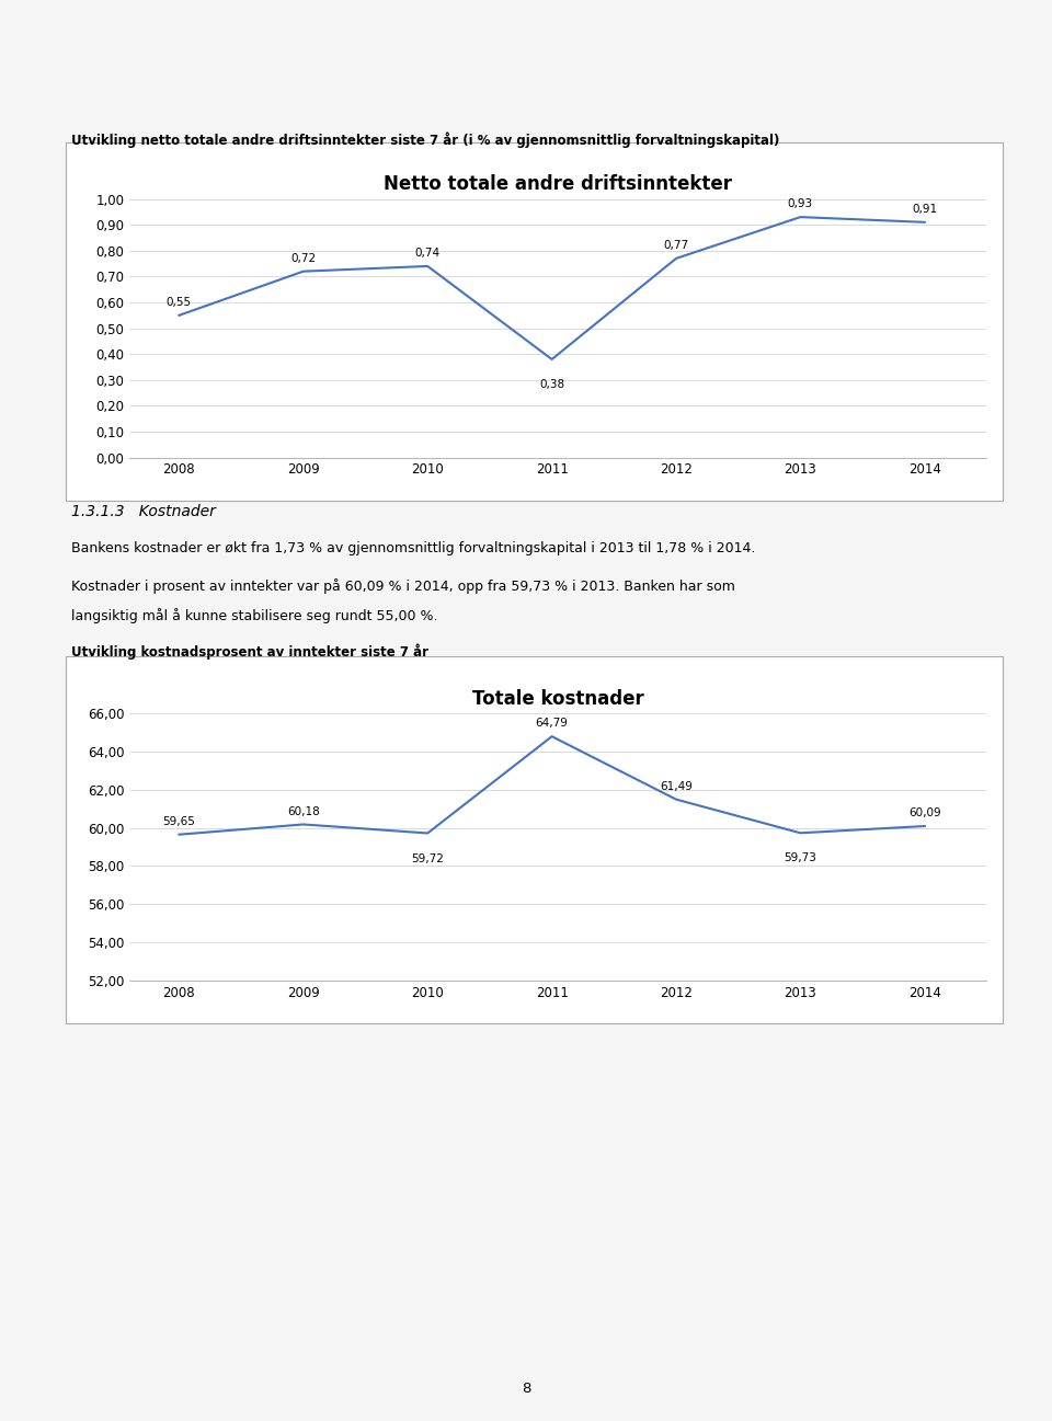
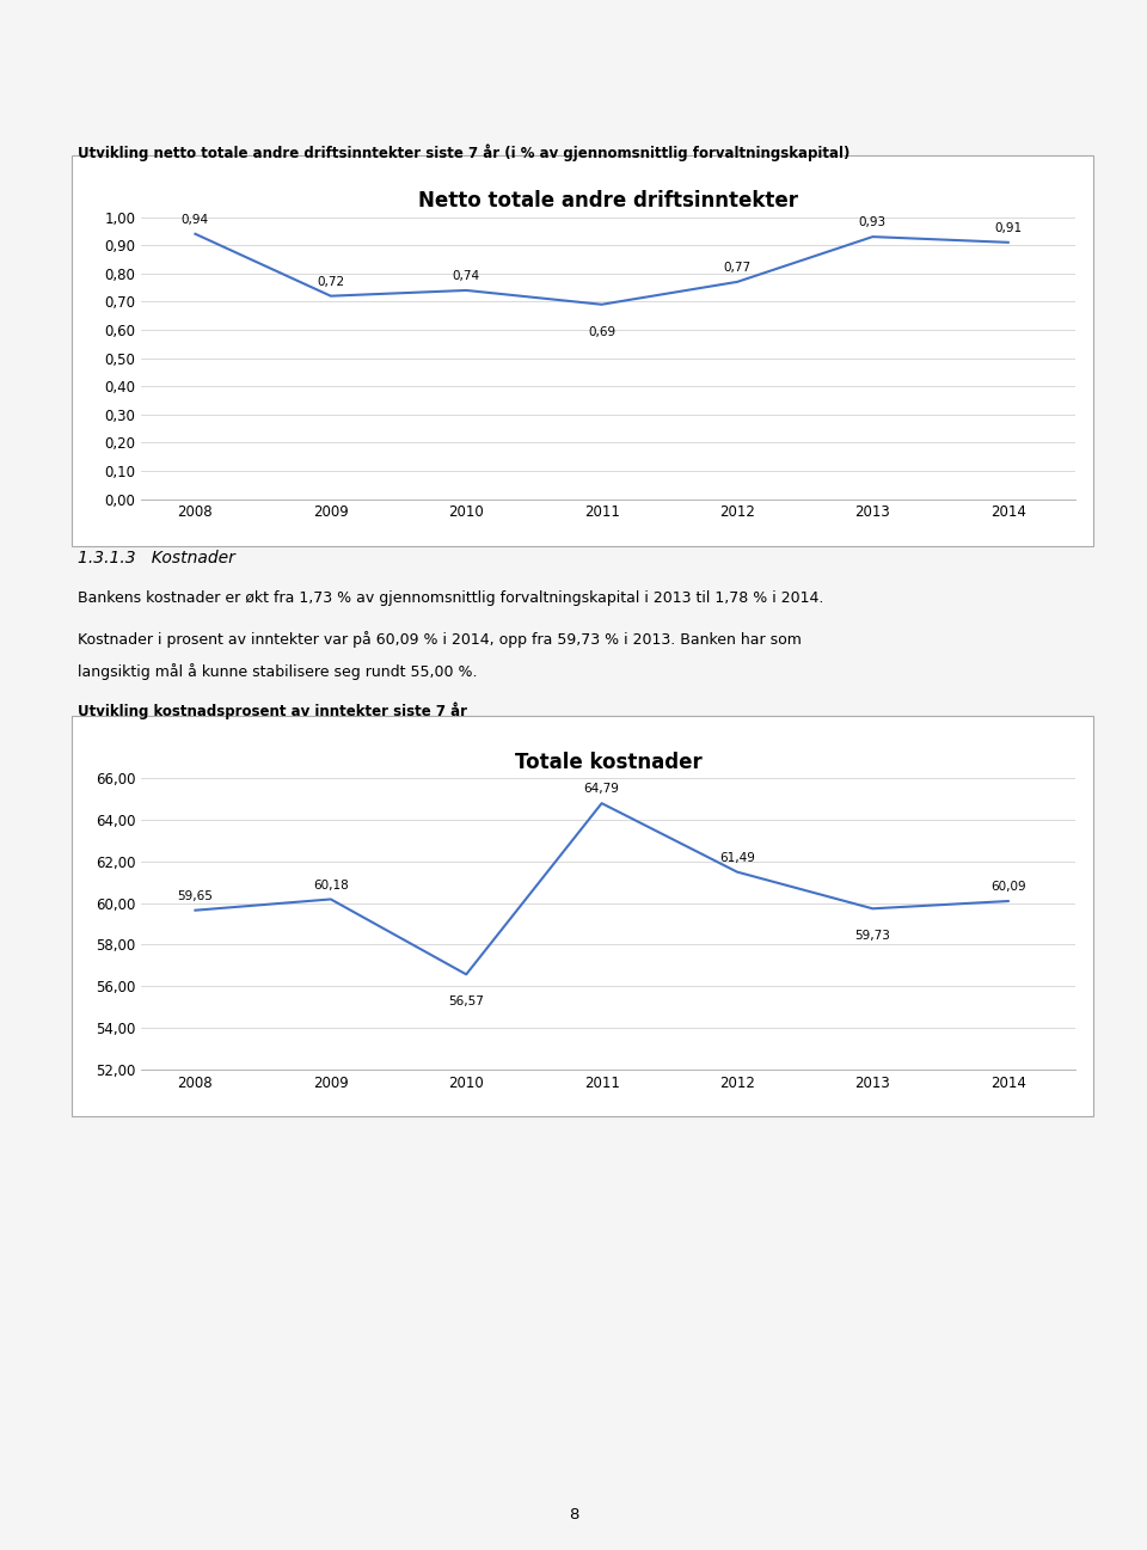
Netto totale andre driftsinntekter/2008: 0,55 -> 0,94
Netto totale andre driftsinntekter/2011: 0,38 -> 0,69
Totale kostnader/2010: 59,72 -> 56,57
